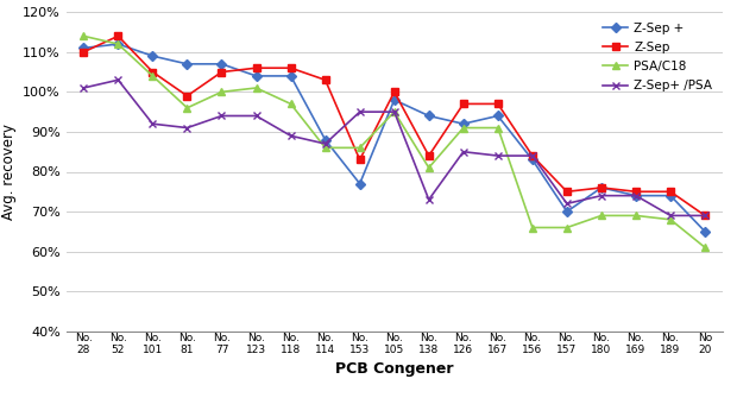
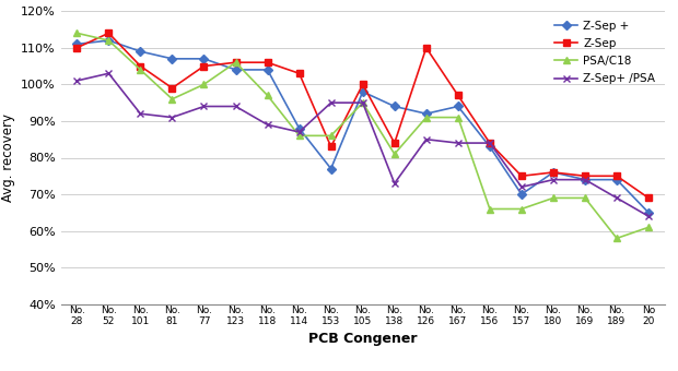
PSA/C18/No. 123: 101% -> 106%
Z-Sep/No. 126: 97% -> 110%
PSA/C18/No. 189: 68% -> 58%
Z-Sep+ /PSA/No 20: 69% -> 64%
